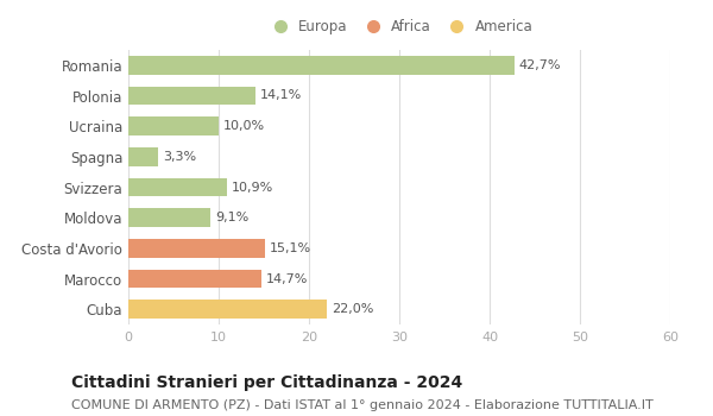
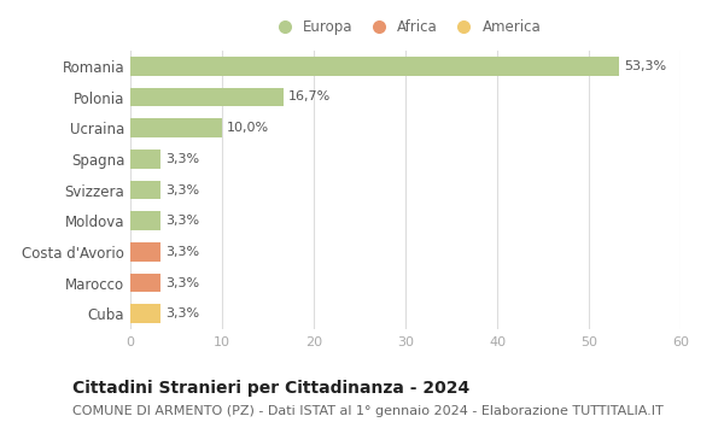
Romania: 42,7% -> 53,3%
Polonia: 14,1% -> 16,7%
Svizzera: 10,9% -> 3,3%
Moldova: 9,1% -> 3,3%
Costa d'Avorio: 15,1% -> 3,3%
Marocco: 14,7% -> 3,3%
Cuba: 22,0% -> 3,3%
